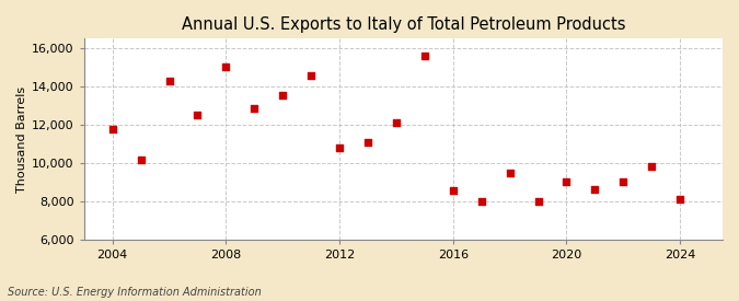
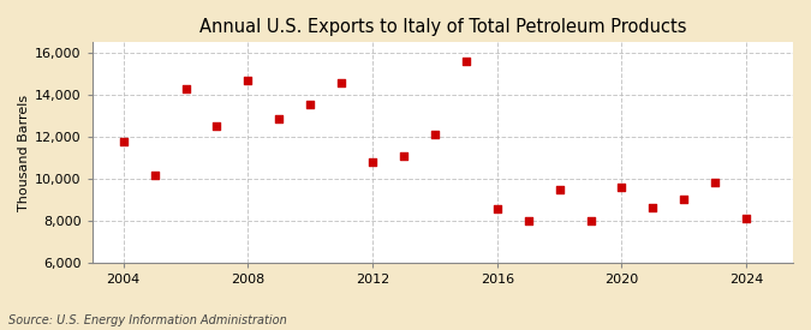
2008: 15,000 -> 14,700
2020: 9,000 -> 9,600
